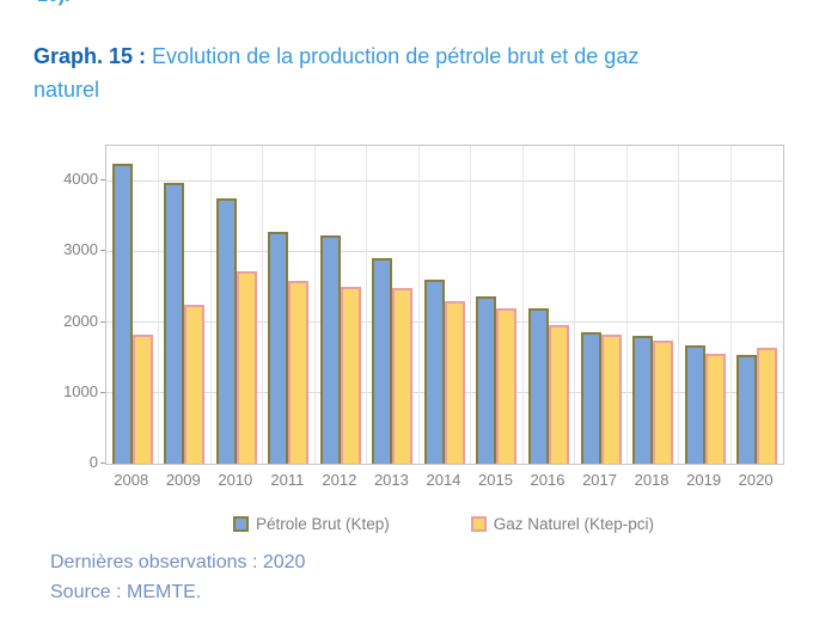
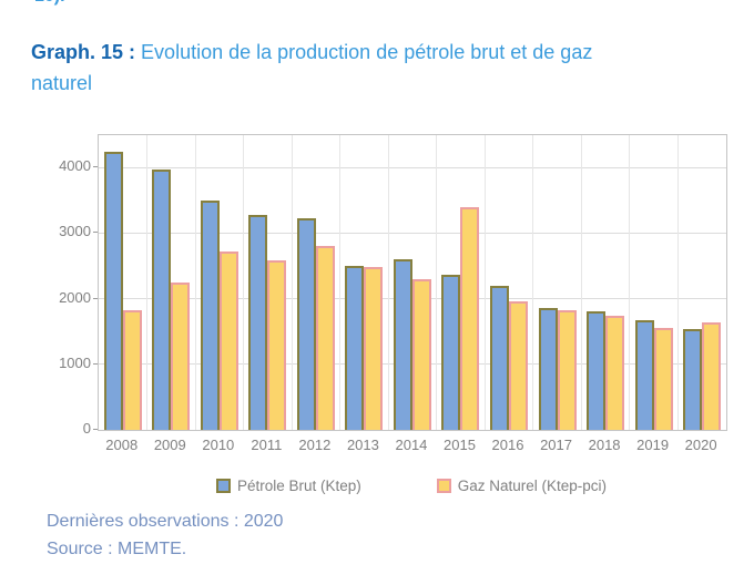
Pétrole Brut (Ktep)/2010: 3800 -> 3500
Gaz Naturel (Ktep-pci)/2012: 2500 -> 2800
Pétrole Brut (Ktep)/2013: 2900 -> 2500
Gaz Naturel (Ktep-pci)/2015: 2200 -> 3400
